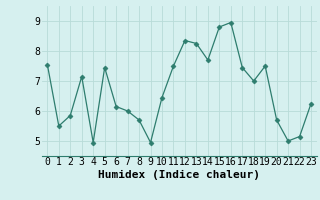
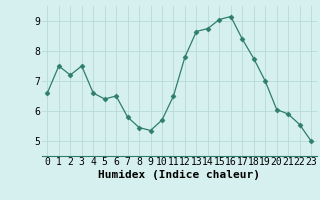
0: 7.55 -> 6.60
1: 5.50 -> 7.50
2: 5.85 -> 7.20
3: 7.15 -> 7.50
4: 4.95 -> 6.60
5: 7.45 -> 6.40
6: 6.15 -> 6.50
7: 6.00 -> 5.80
8: 5.70 -> 5.45
9: 4.95 -> 5.35
10: 6.45 -> 5.70
11: 7.50 -> 6.50
12: 8.35 -> 7.80
13: 8.25 -> 8.65
14: 7.70 -> 8.75
15: 8.80 -> 9.05
16: 8.95 -> 9.15
17: 7.45 -> 8.40
18: 7.00 -> 7.75
19: 7.50 -> 7.00
20: 5.70 -> 6.05
21: 5.00 -> 5.90
22: 5.15 -> 5.55
23: 6.25 -> 5.00
